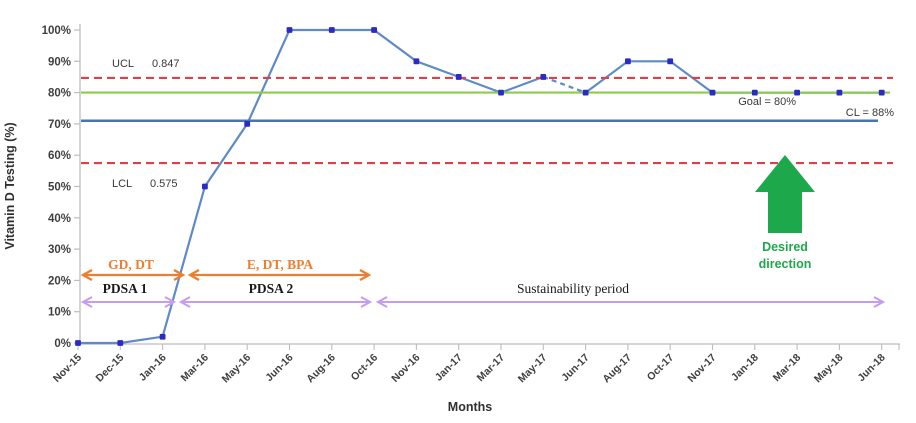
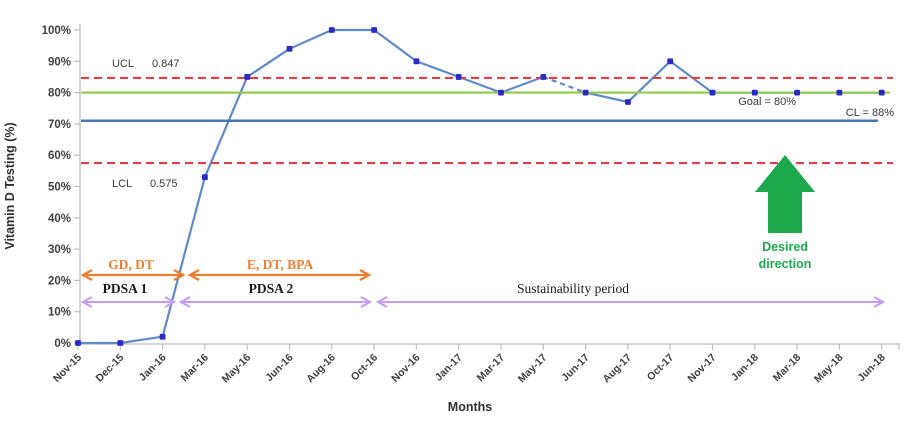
Mar-16: 50% -> 53%
May-16: 70% -> 85%
Jun-16: 100% -> 94%
Aug-17: 90% -> 77%
